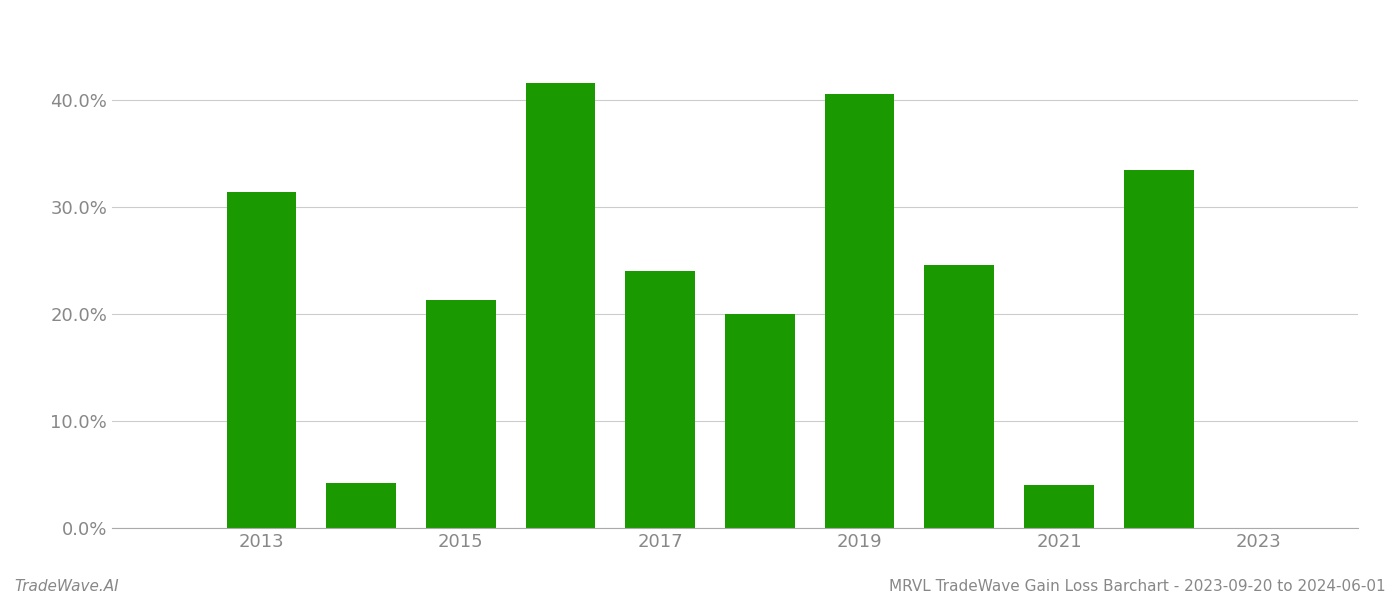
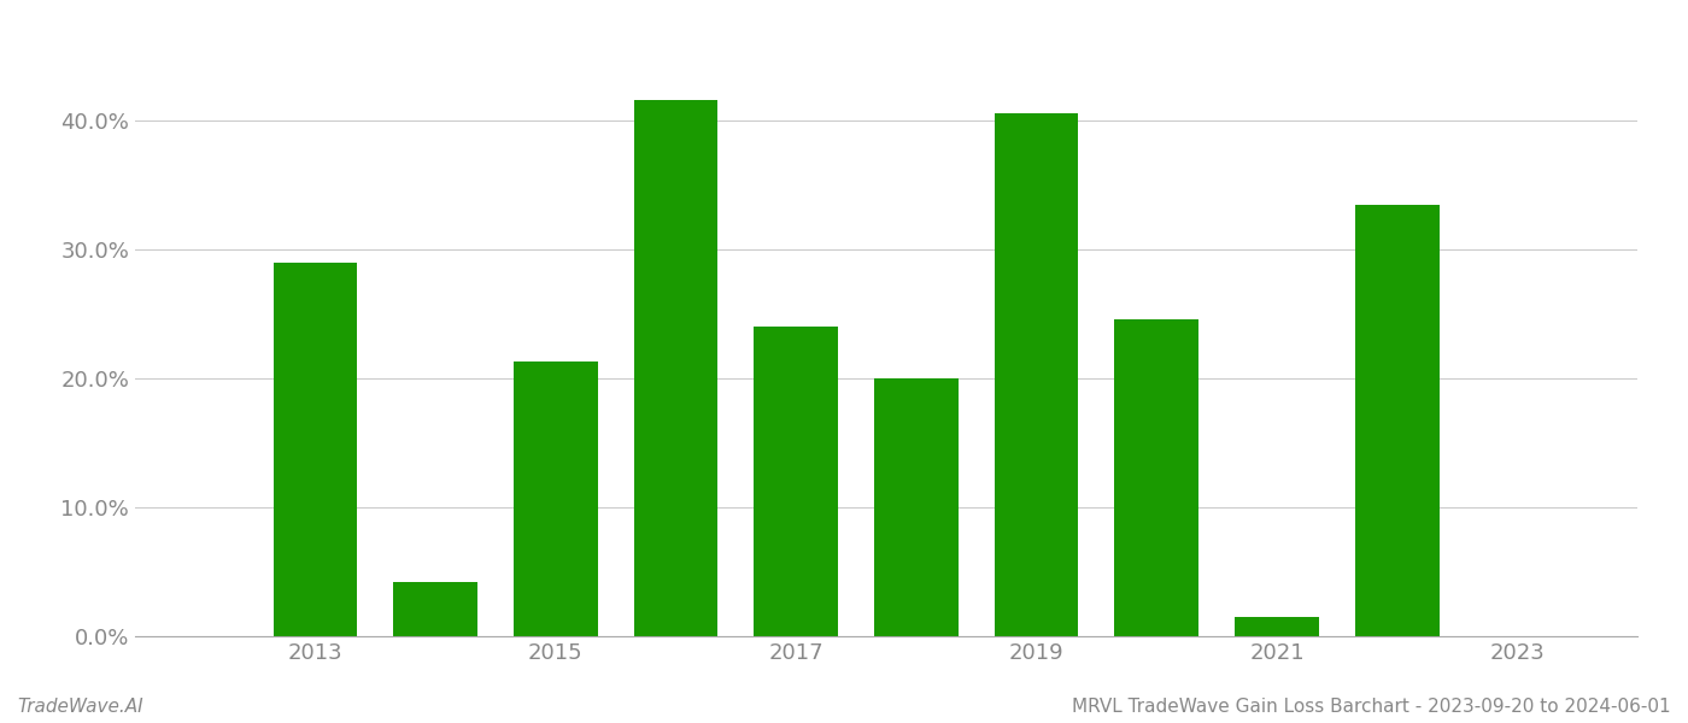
2013: 31.4% -> 29.0%
2021: 4.0% -> 1.5%
